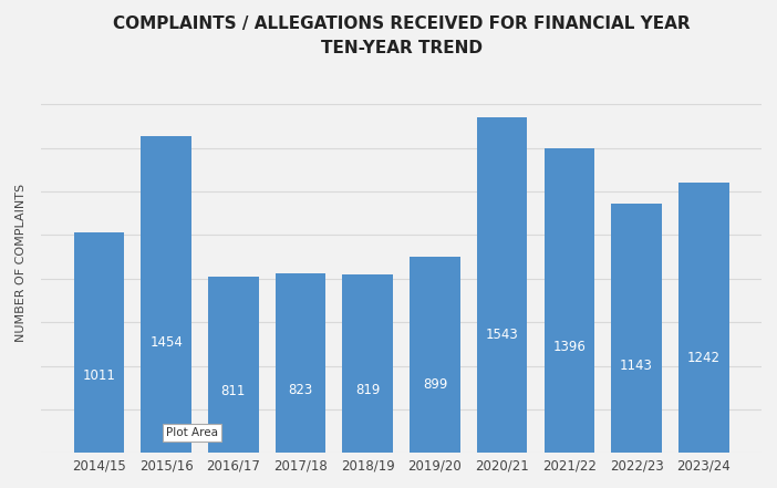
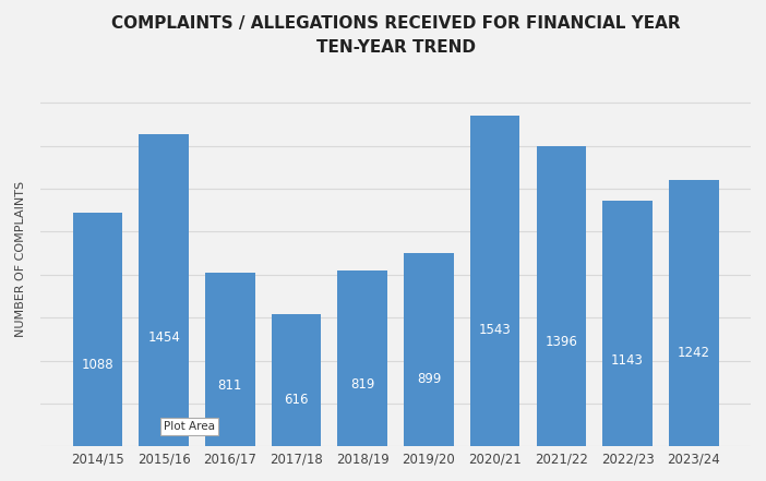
2014/15: 1011 -> 1088
2017/18: 823 -> 616
